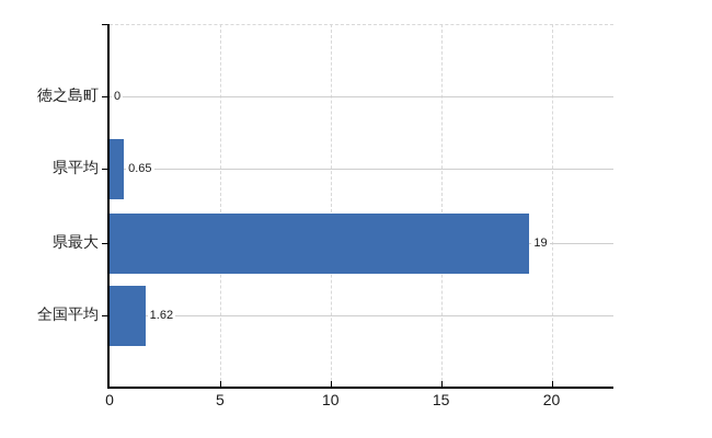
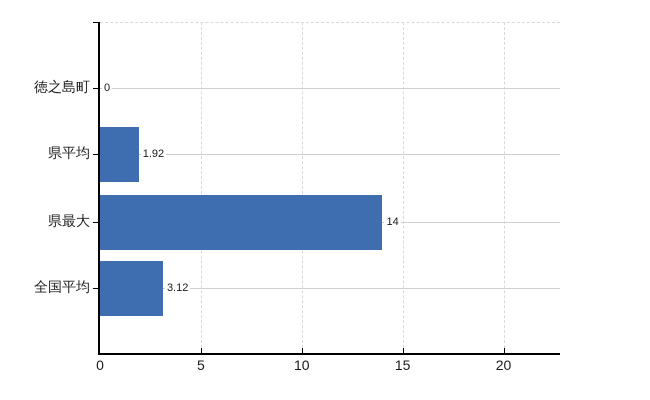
県平均: 0.65 -> 1.92
県最大: 19 -> 14
全国平均: 1.62 -> 3.12
